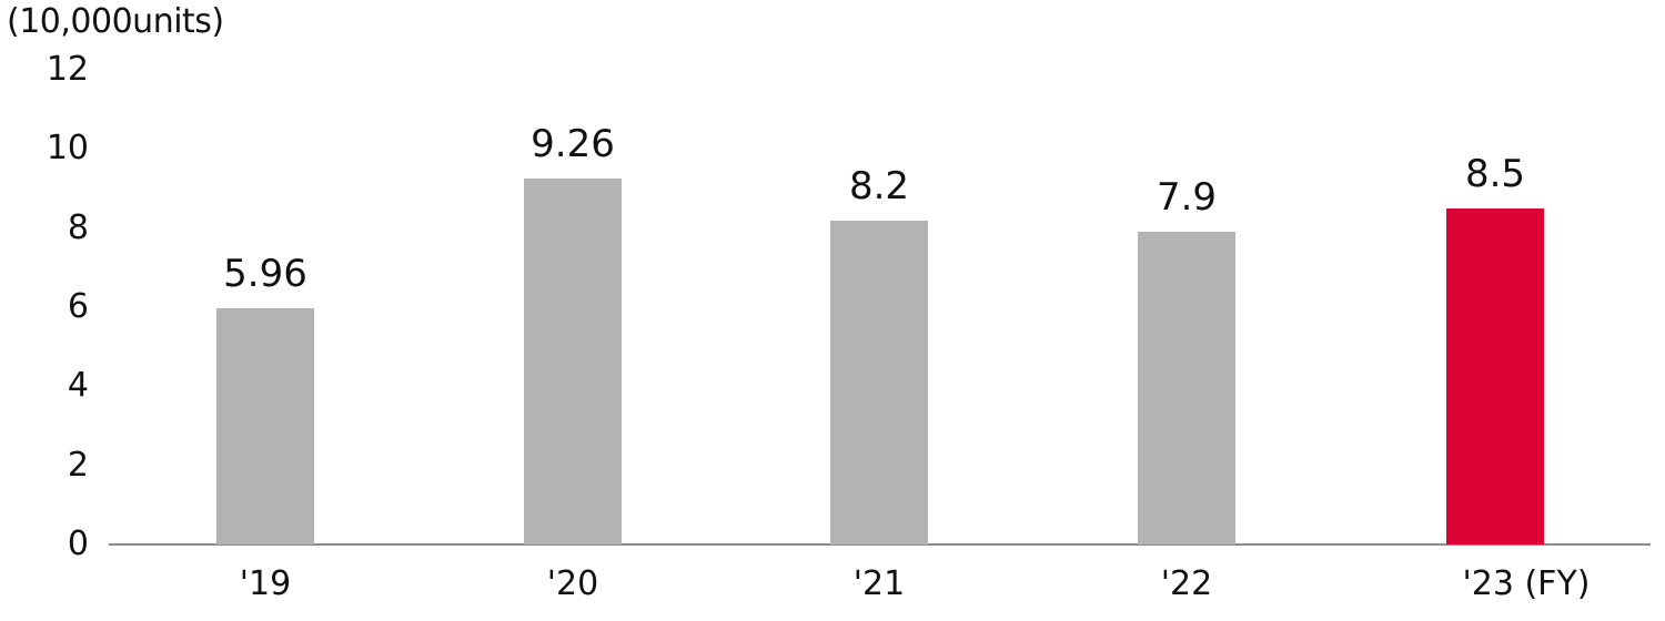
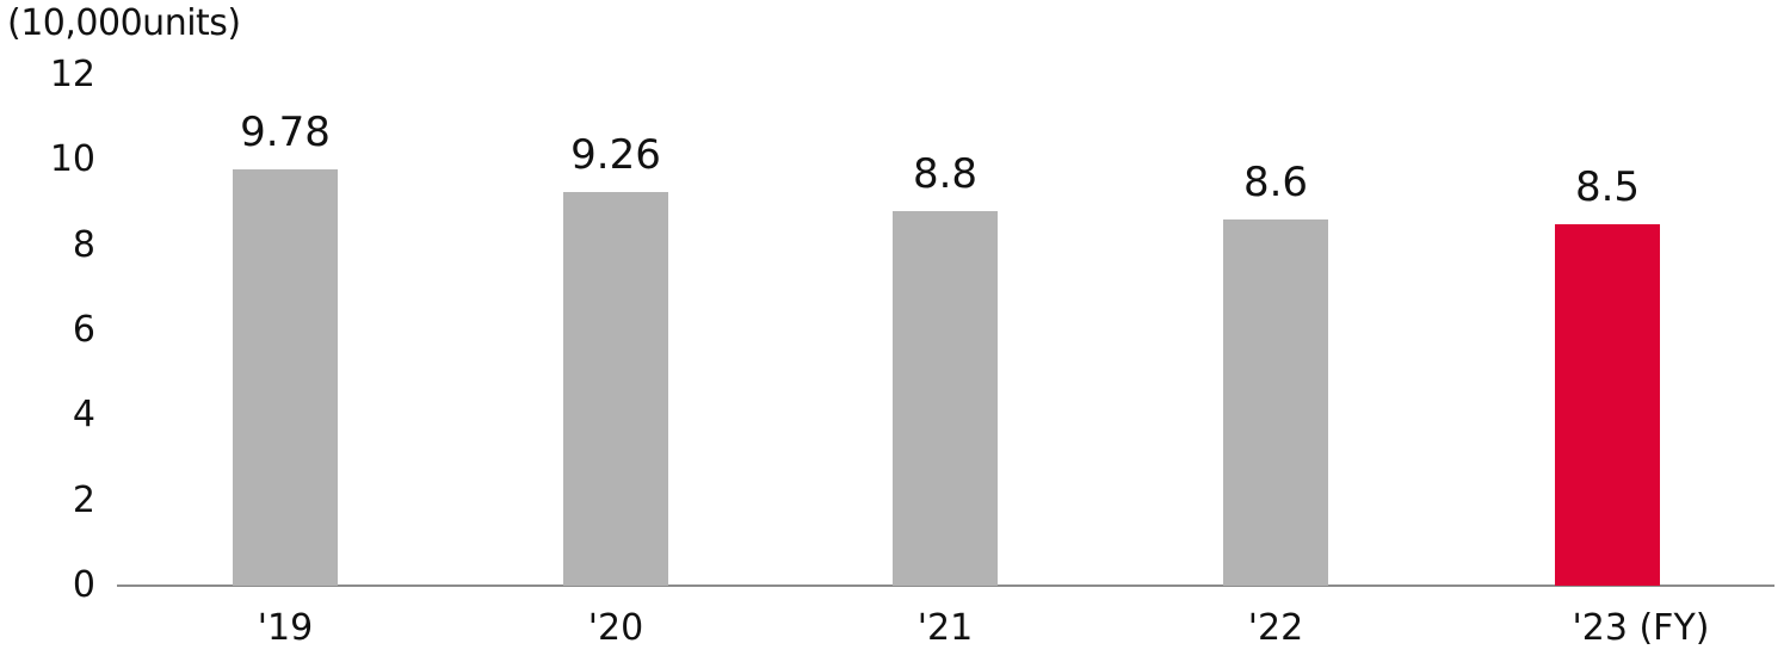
'19: 5.96 -> 9.78
'21: 8.2 -> 8.8
'22: 7.9 -> 8.6
